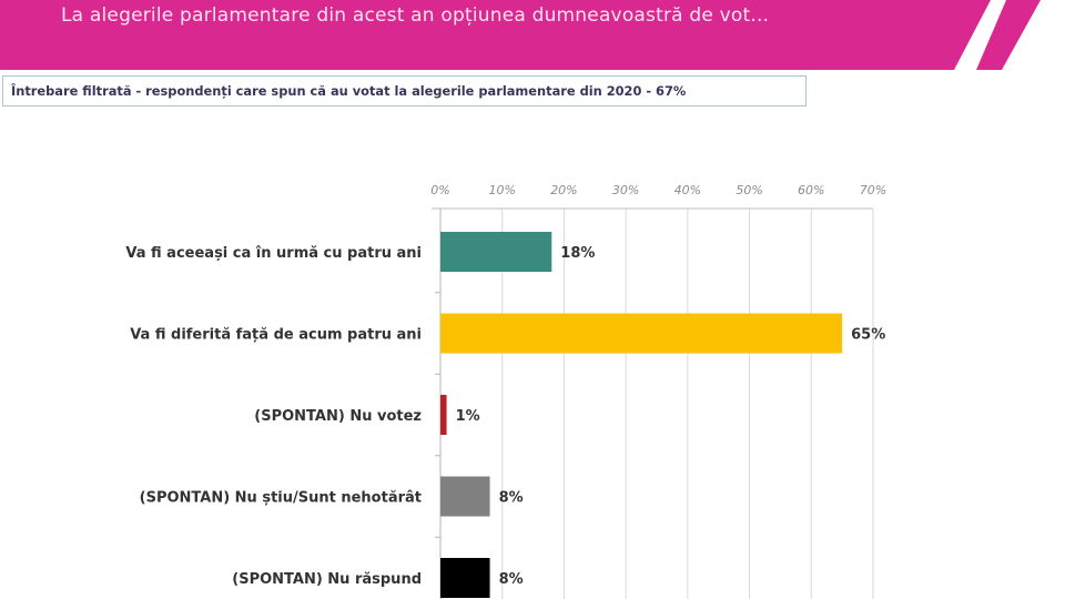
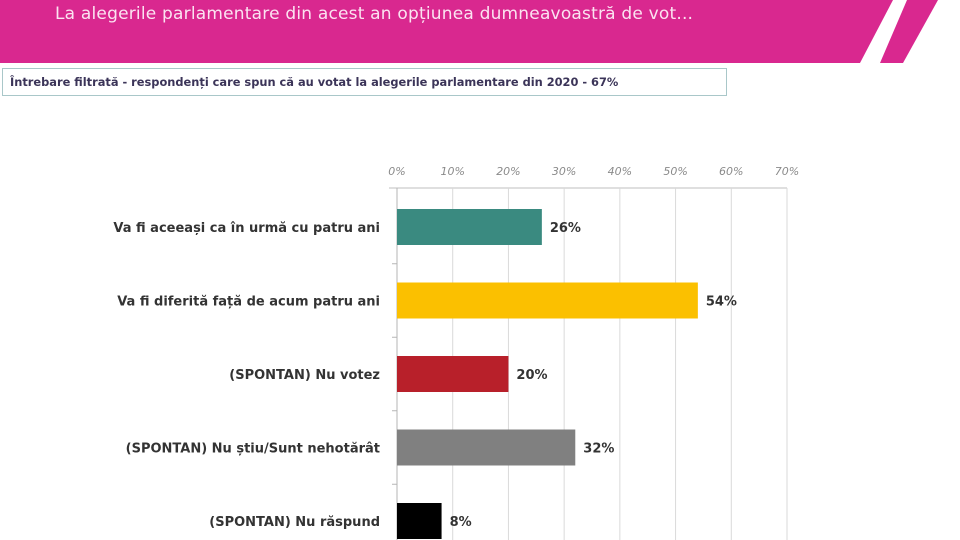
Va fi aceeași ca în urmă cu patru ani: 18% -> 26%
Va fi diferită față de acum patru ani: 65% -> 54%
(SPONTAN) Nu votez: 1% -> 20%
(SPONTAN) Nu știu/Sunt nehotărât: 8% -> 32%
